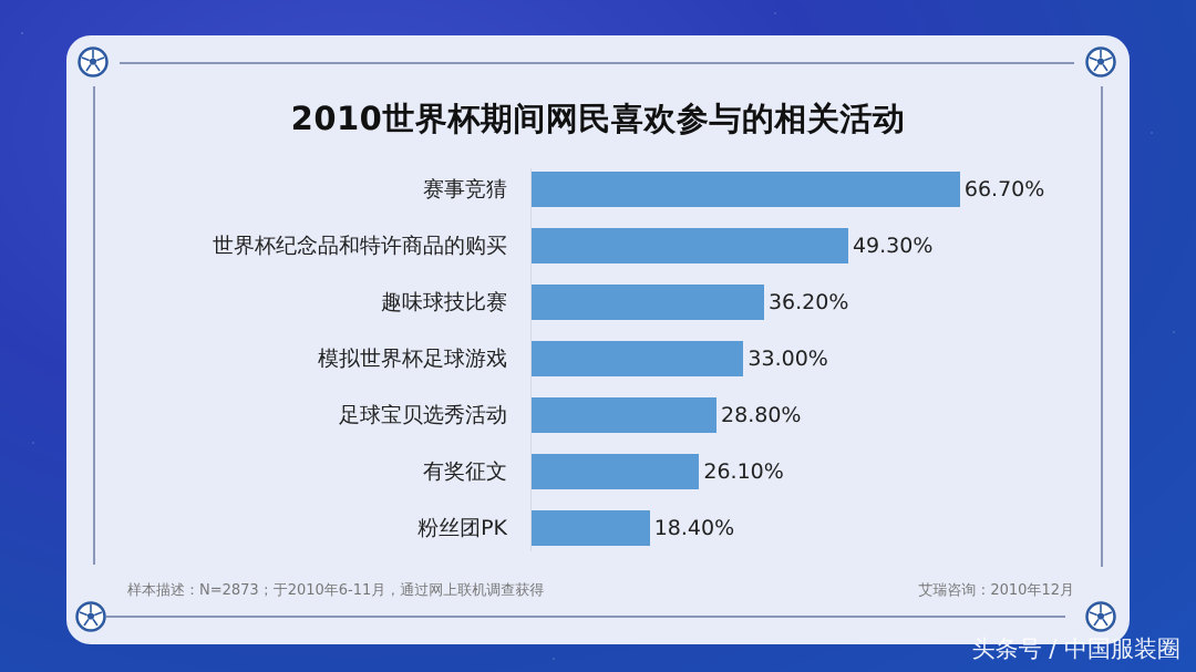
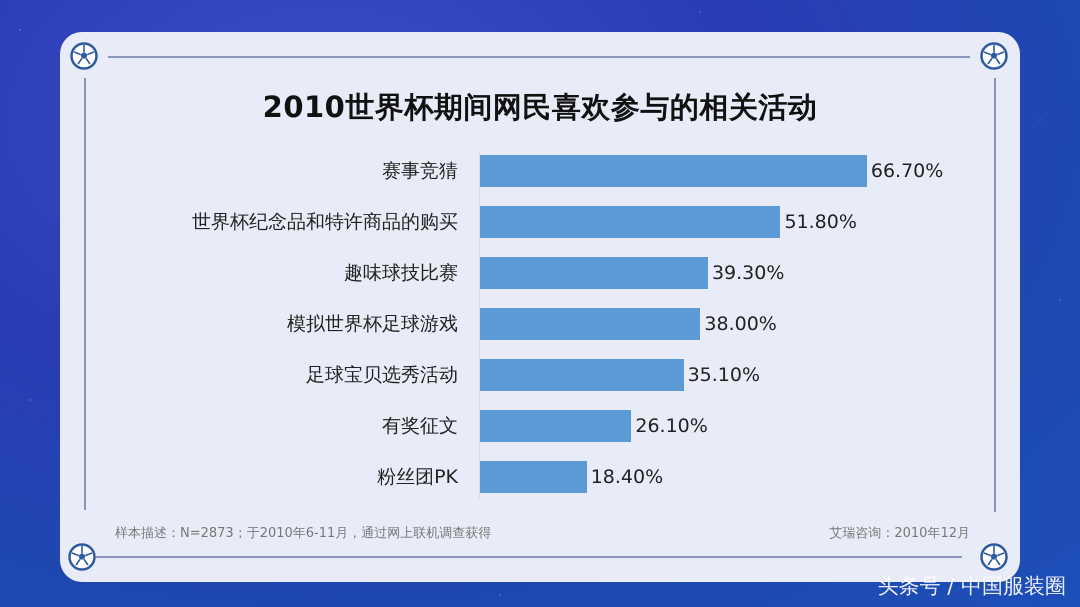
世界杯纪念品和特许商品的购买: 49.30% -> 51.80%
趣味球技比赛: 36.20% -> 39.30%
模拟世界杯足球游戏: 33.00% -> 38.00%
足球宝贝选秀活动: 28.80% -> 35.10%
